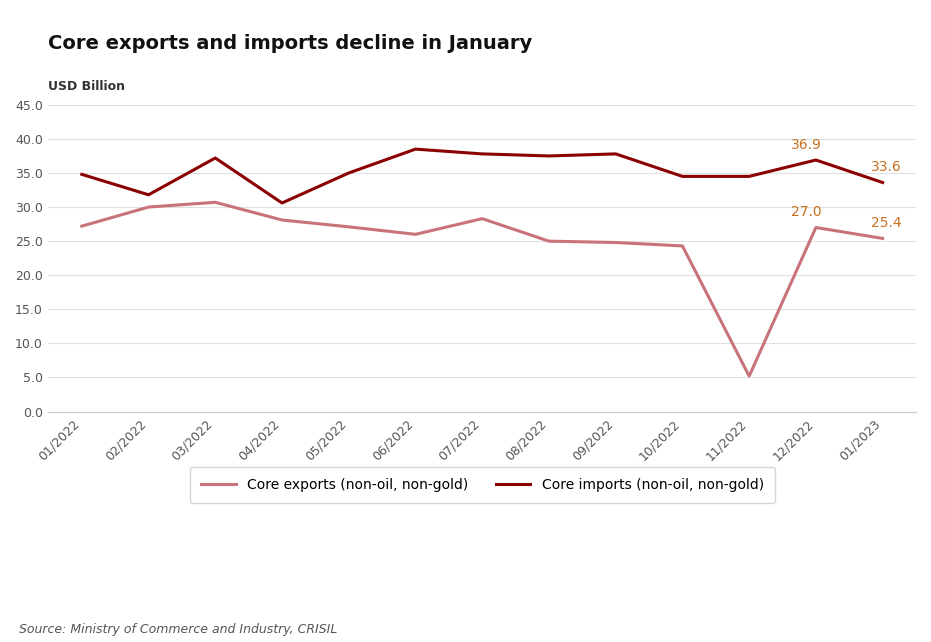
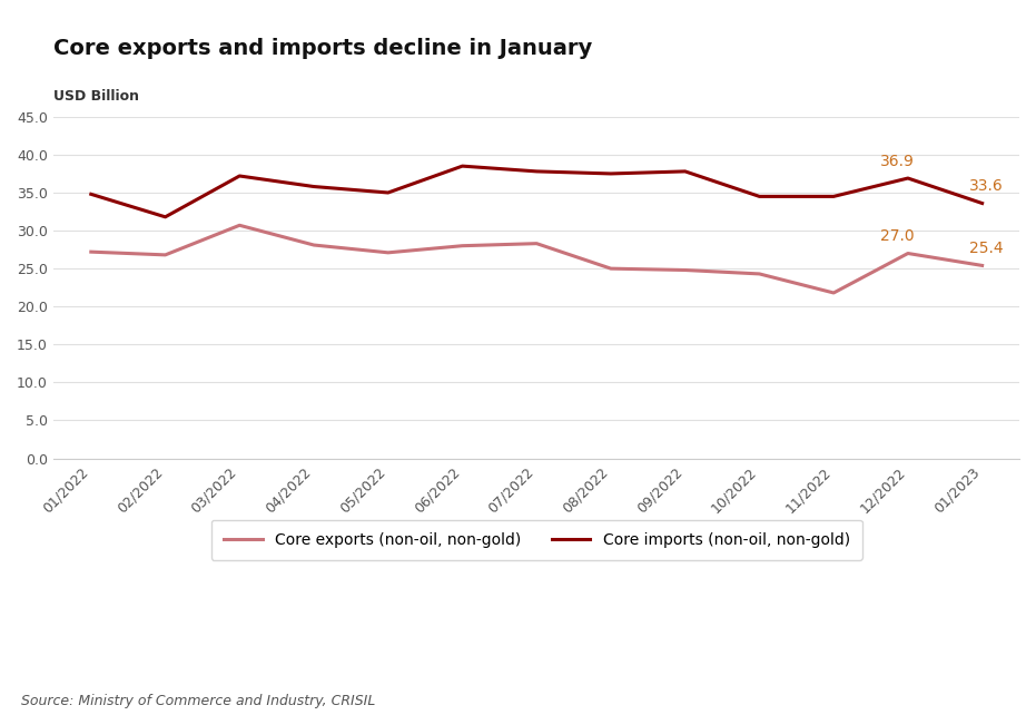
Core exports (non-oil, non-gold)/02/2022: 30.0 -> 26.8
Core imports (non-oil, non-gold)/04/2022: 30.6 -> 35.8
Core exports (non-oil, non-gold)/06/2022: 26.0 -> 28.0
Core exports (non-oil, non-gold)/11/2022: 5.2 -> 21.8
